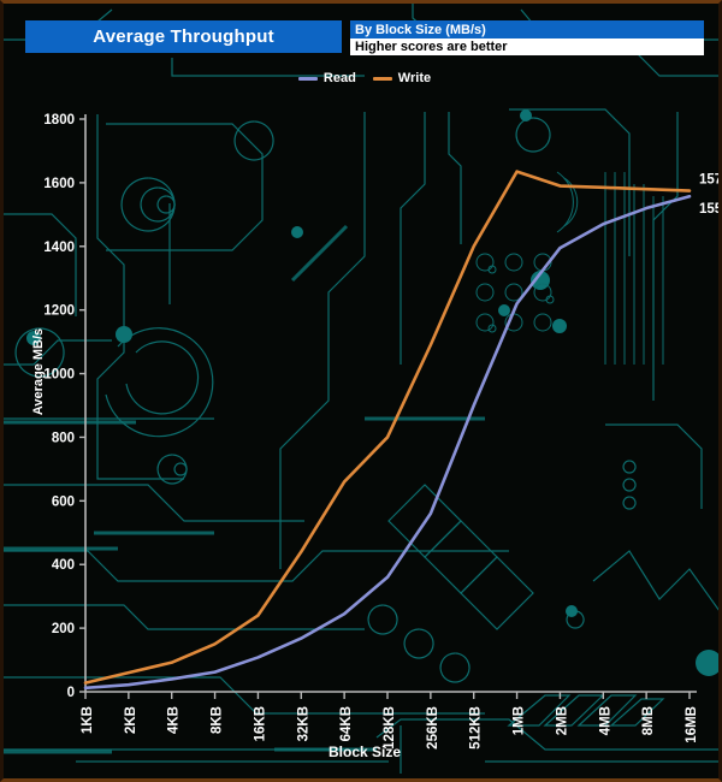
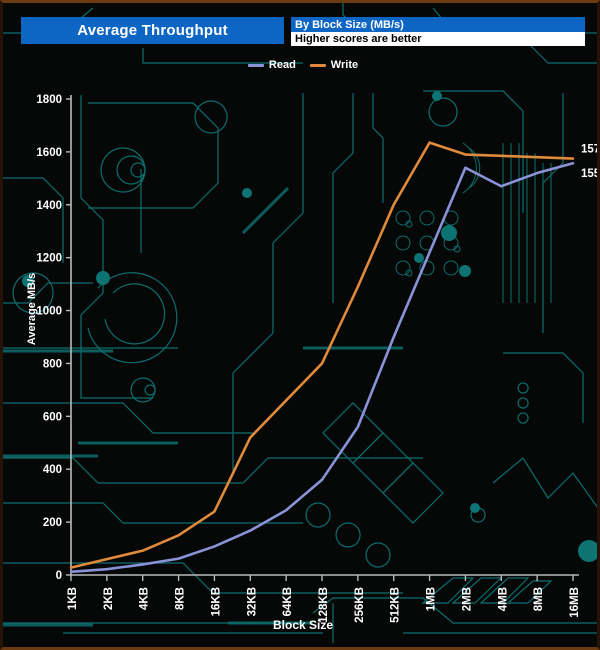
Write/32KB: 440 -> 520
Read/2MB: 1400 -> 1540
